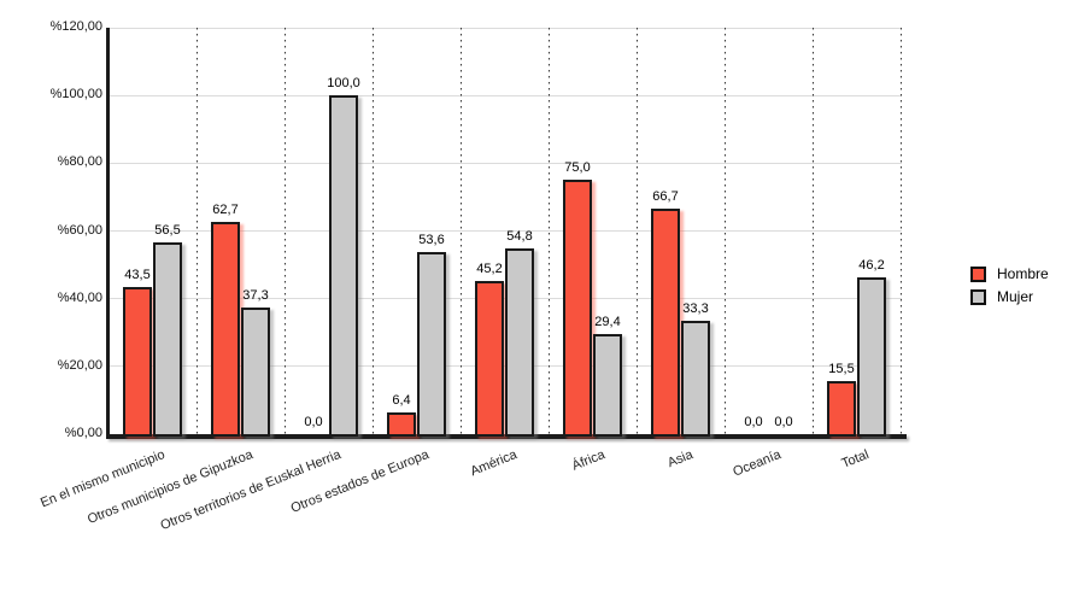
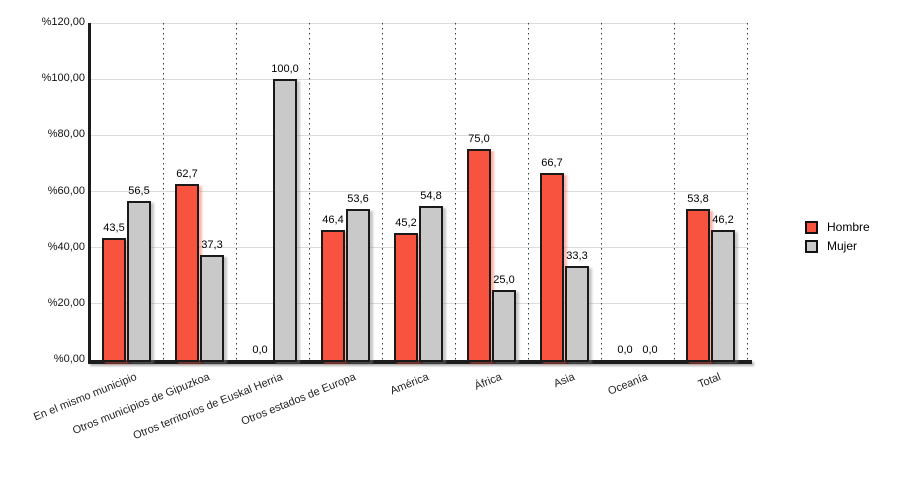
Hombre/Otros estados de Europa: 6,4 -> 46,4
Mujer/África: 29,4 -> 25,0
Hombre/Total: 15,5 -> 53,8
